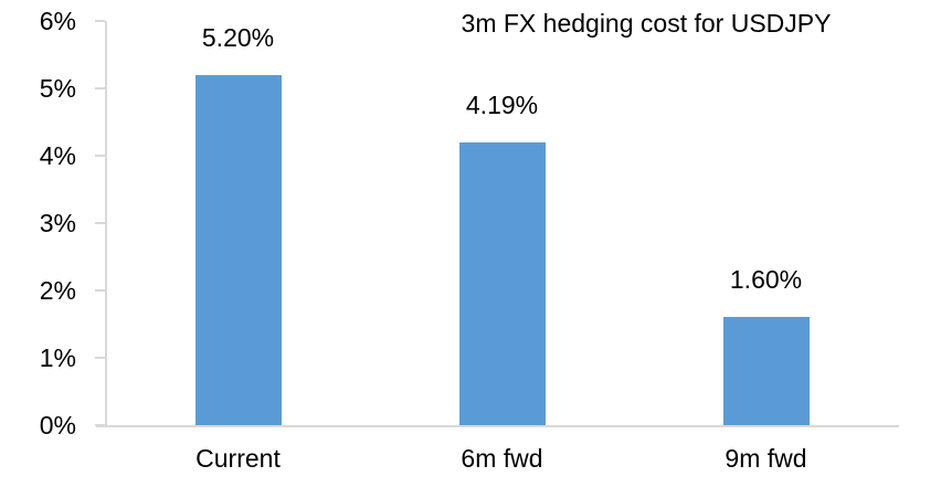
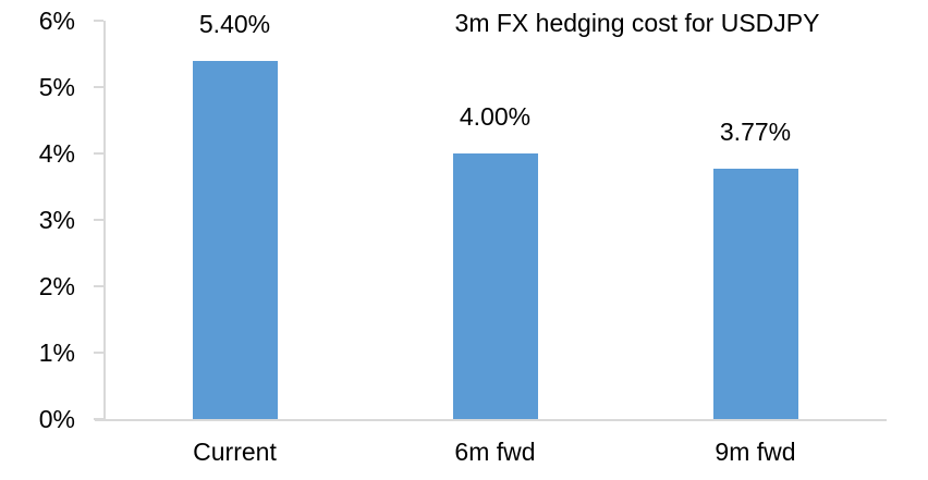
Current: 5.20% -> 5.40%
6m fwd: 4.19% -> 4.00%
9m fwd: 1.60% -> 3.77%
